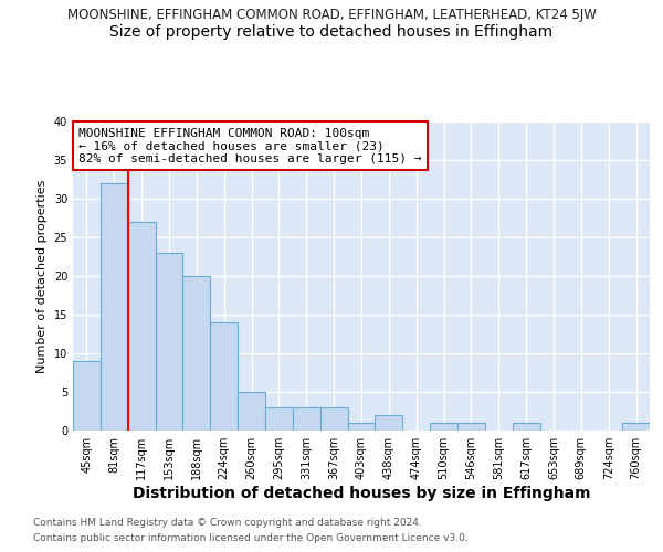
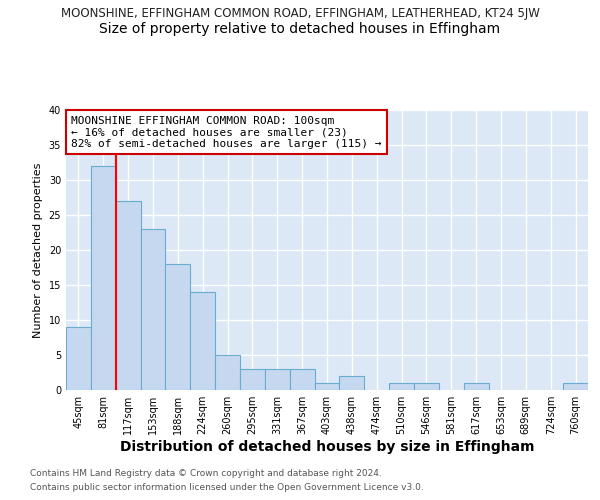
188sqm: 20 -> 18
